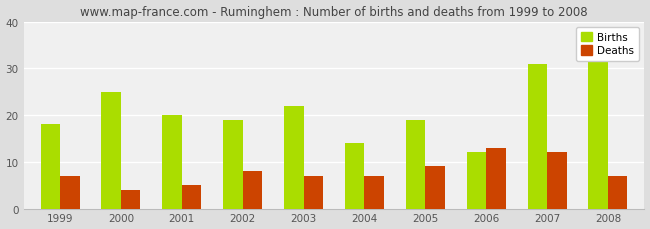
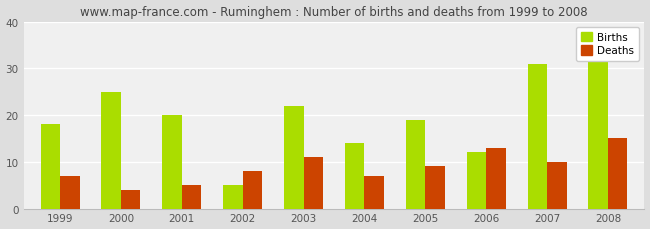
Births/2002: 19 -> 5
Deaths/2003: 7 -> 11
Deaths/2007: 12 -> 10
Deaths/2008: 7 -> 15
